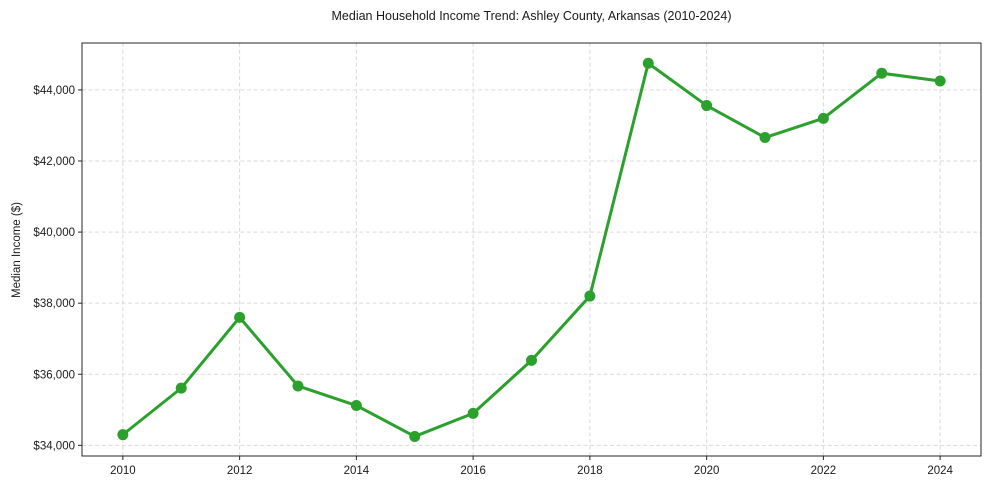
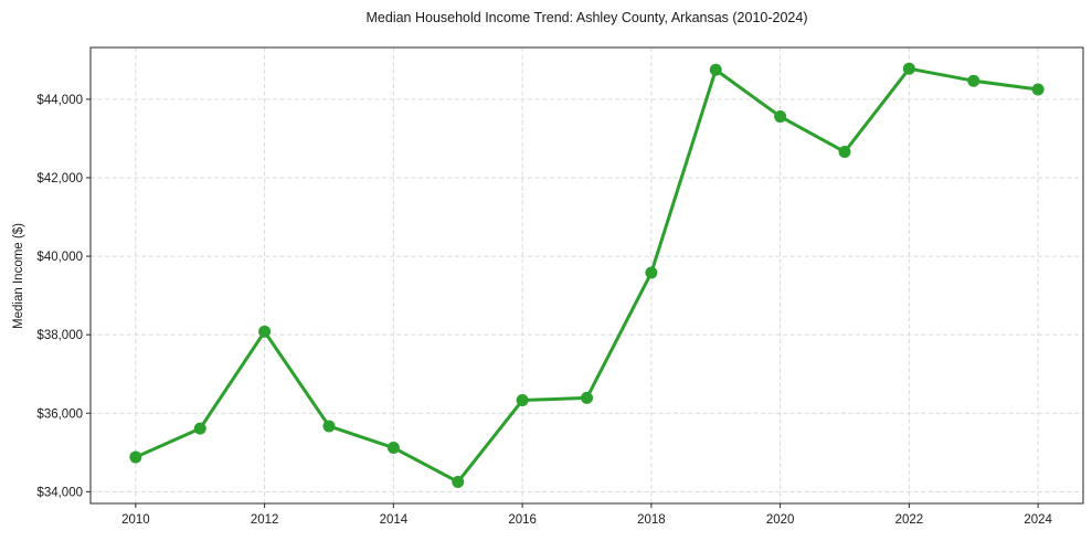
2010: $34300 -> $34900
2012: $37600 -> $38100
2016: $34900 -> $36300
2018: $38200 -> $39600
2022: $43200 -> $44800
